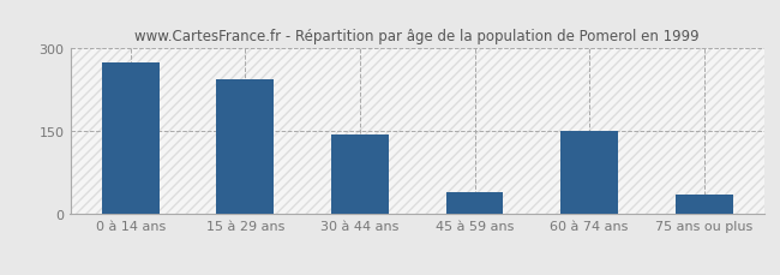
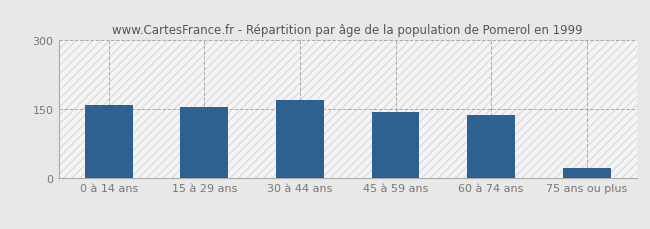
0 à 14 ans: 275 -> 160
15 à 29 ans: 245 -> 155
30 à 44 ans: 145 -> 170
45 à 59 ans: 40 -> 145
60 à 74 ans: 150 -> 138
75 ans ou plus: 35 -> 22
